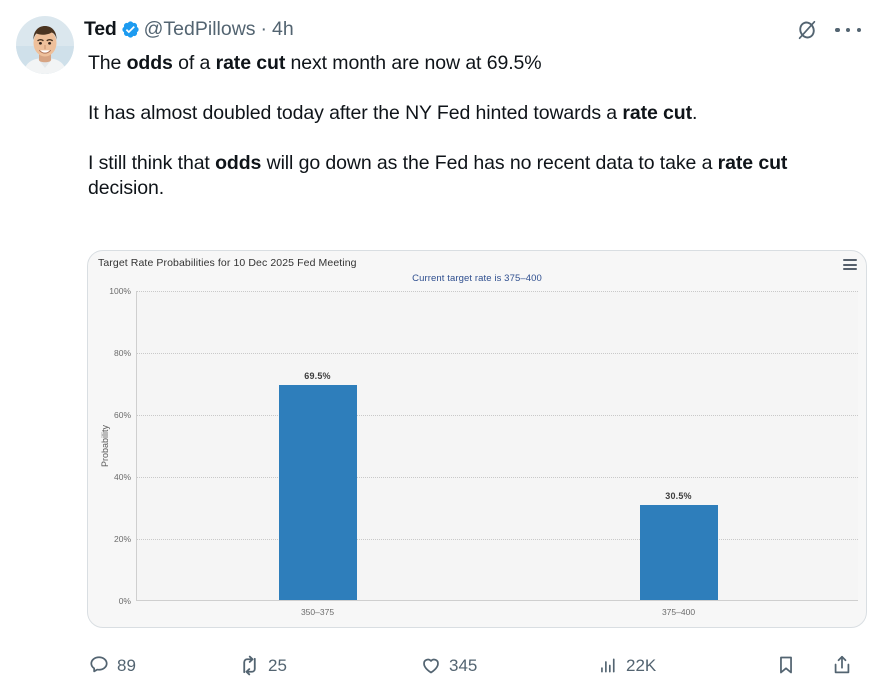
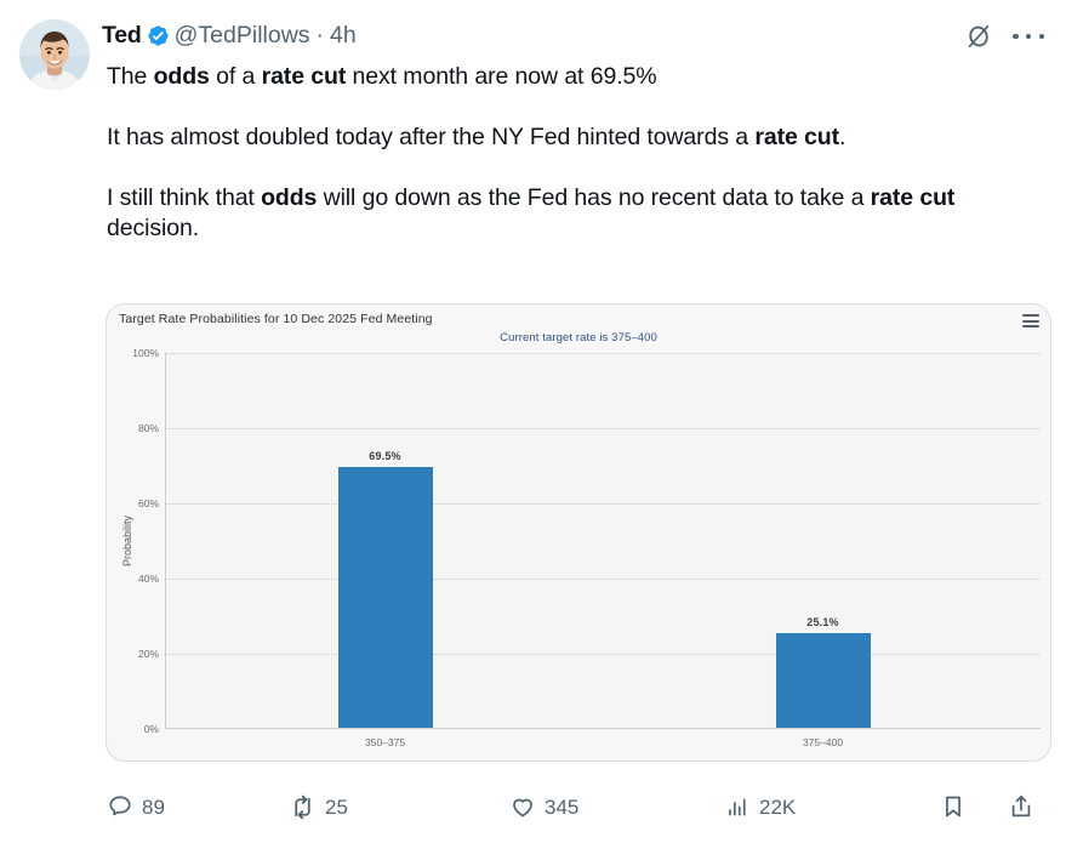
375–400: 30.5% -> 25.1%
